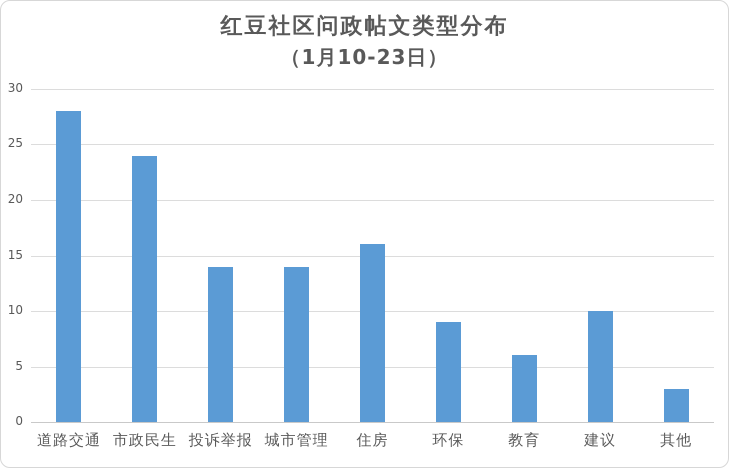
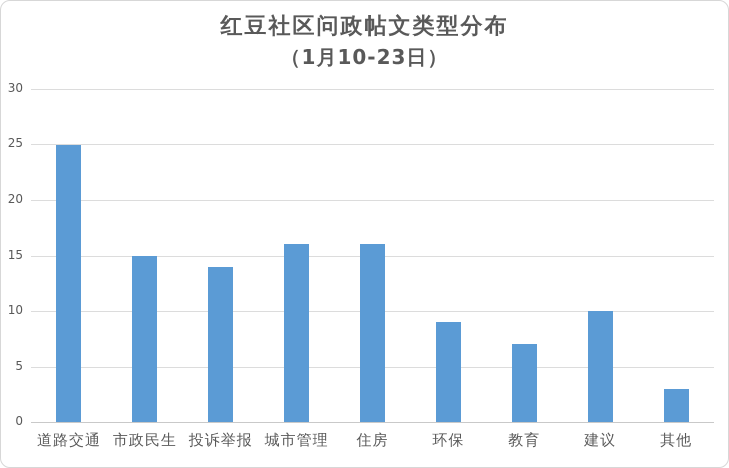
道路交通: 28 -> 25
市政民生: 24 -> 15
城市管理: 14 -> 16
教育: 6 -> 7
